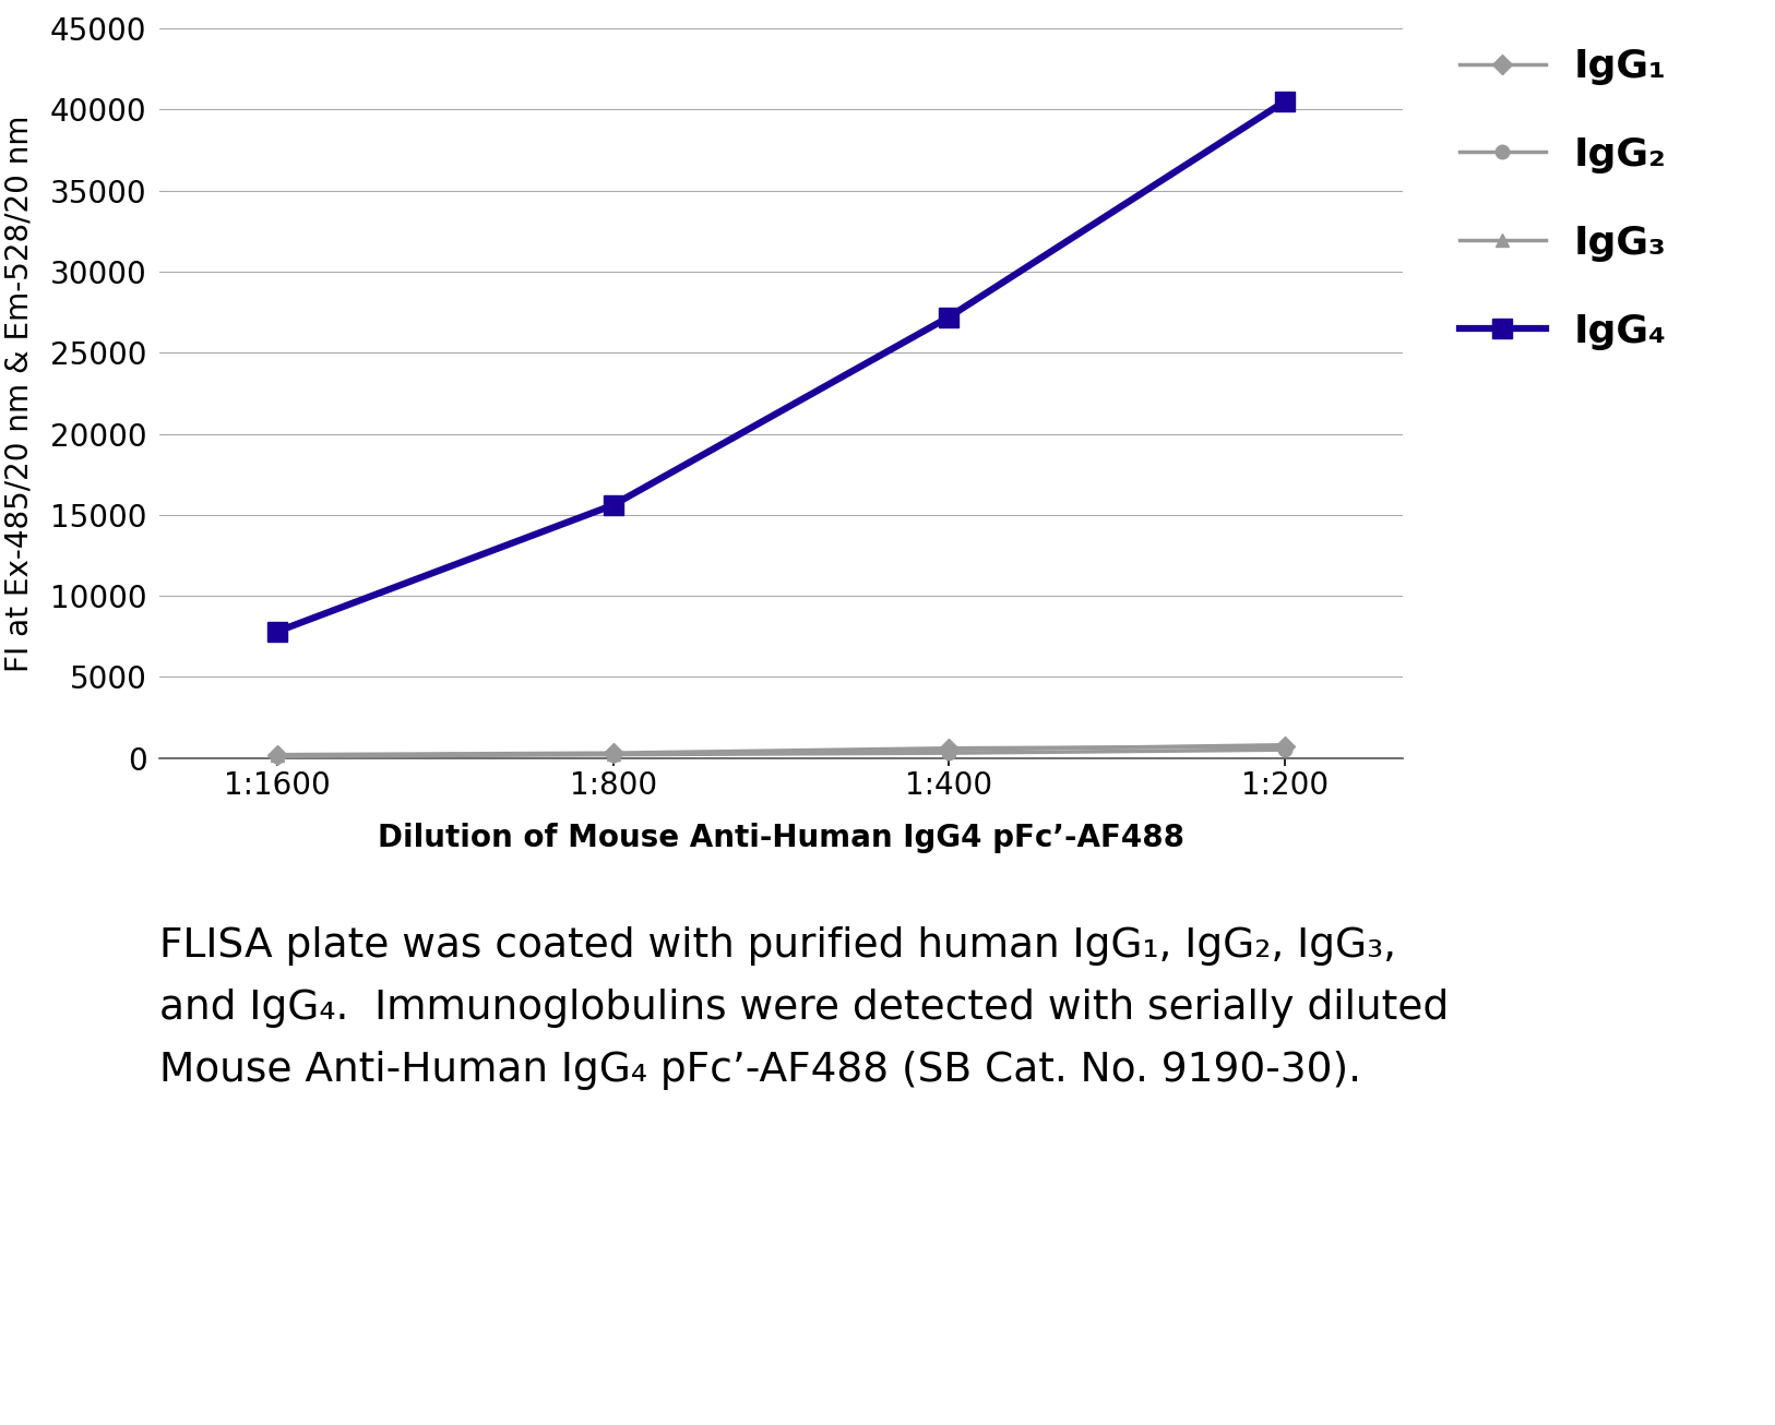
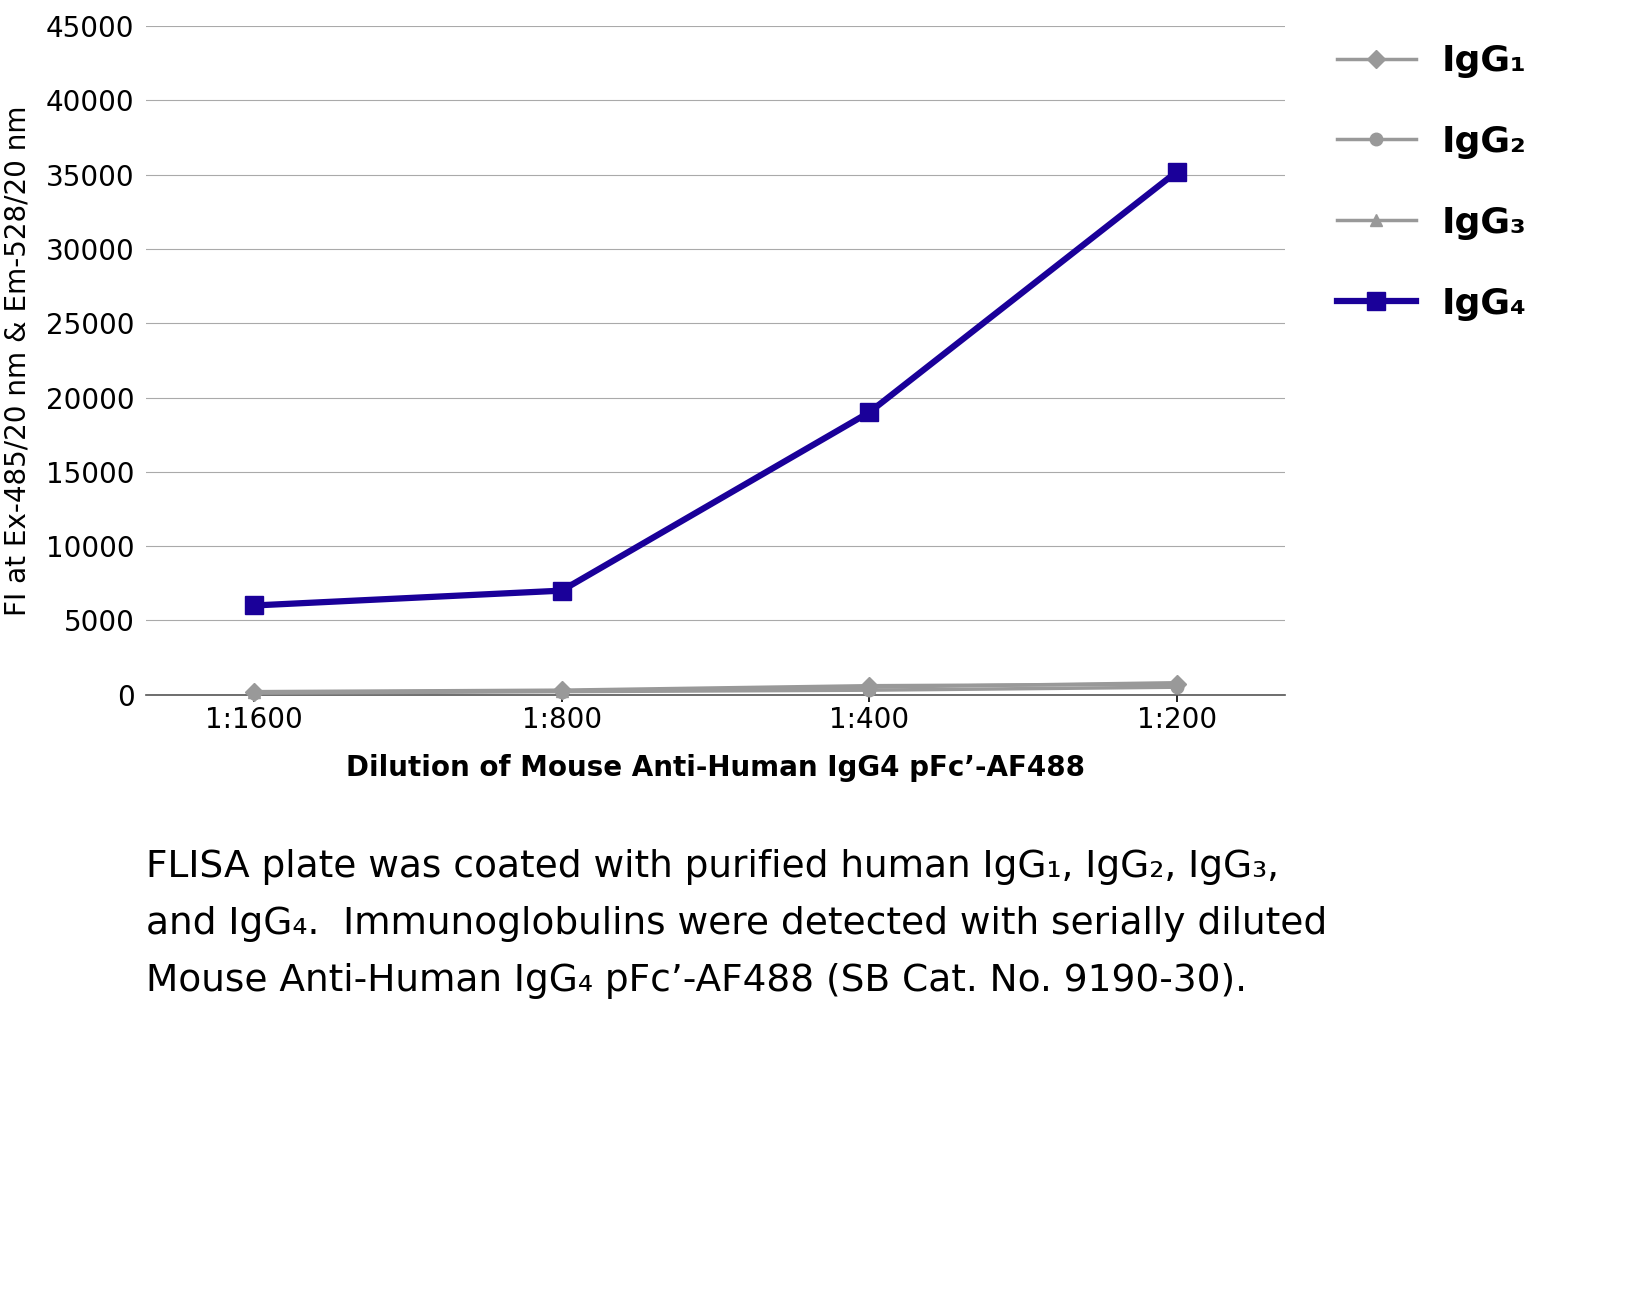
IgG₄/1:1600: 7800 -> 6000
IgG₄/1:800: 15600 -> 7000
IgG₄/1:400: 27200 -> 19000
IgG₄/1:200: 40500 -> 35200
